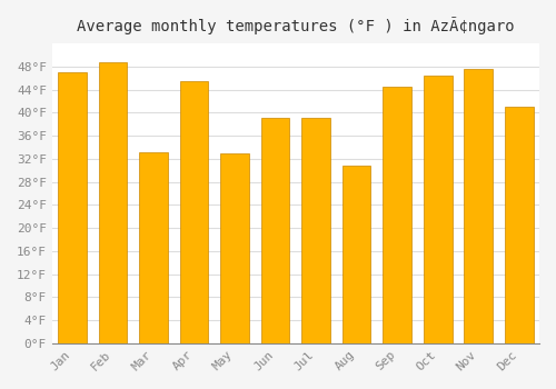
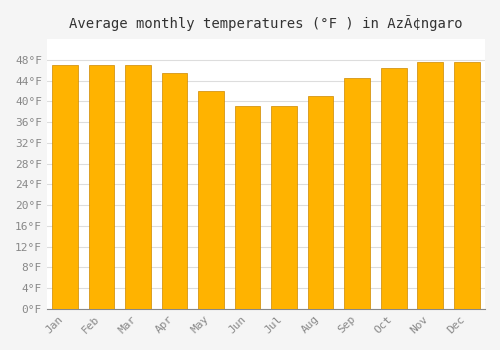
Feb: 48.8°F -> 47.0°F
Mar: 33.2°F -> 47.0°F
May: 33.0°F -> 42.0°F
Aug: 30.8°F -> 41.0°F
Dec: 41.0°F -> 47.5°F
